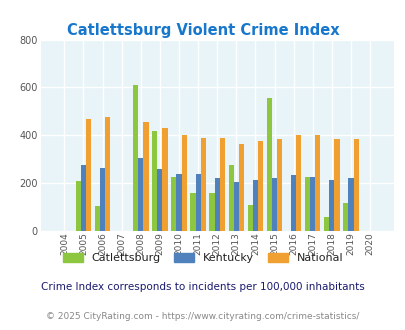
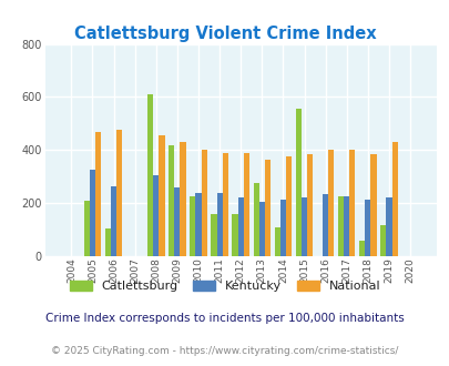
Kentucky/2005: 275 -> 325
National/2019: 385 -> 430
